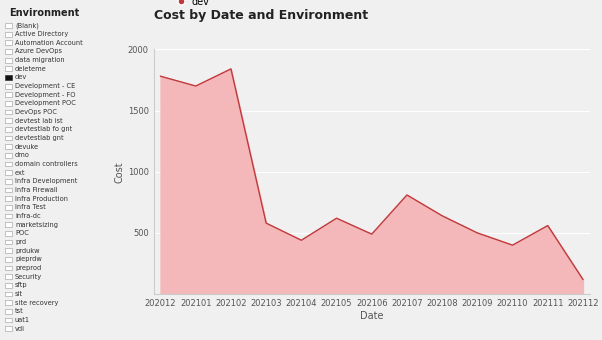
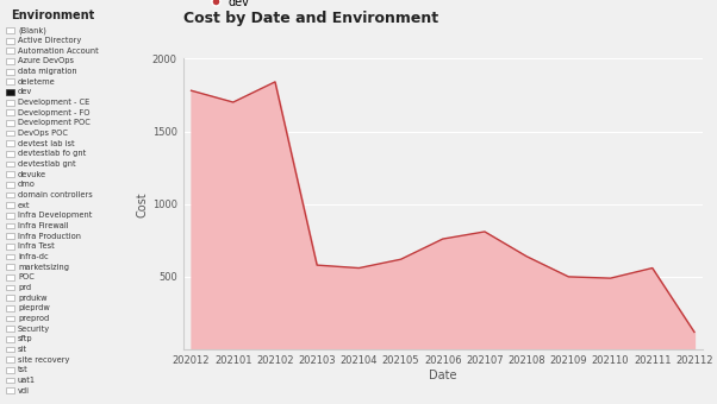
202104: 440 -> 560
202106: 490 -> 760
202110: 400 -> 490
